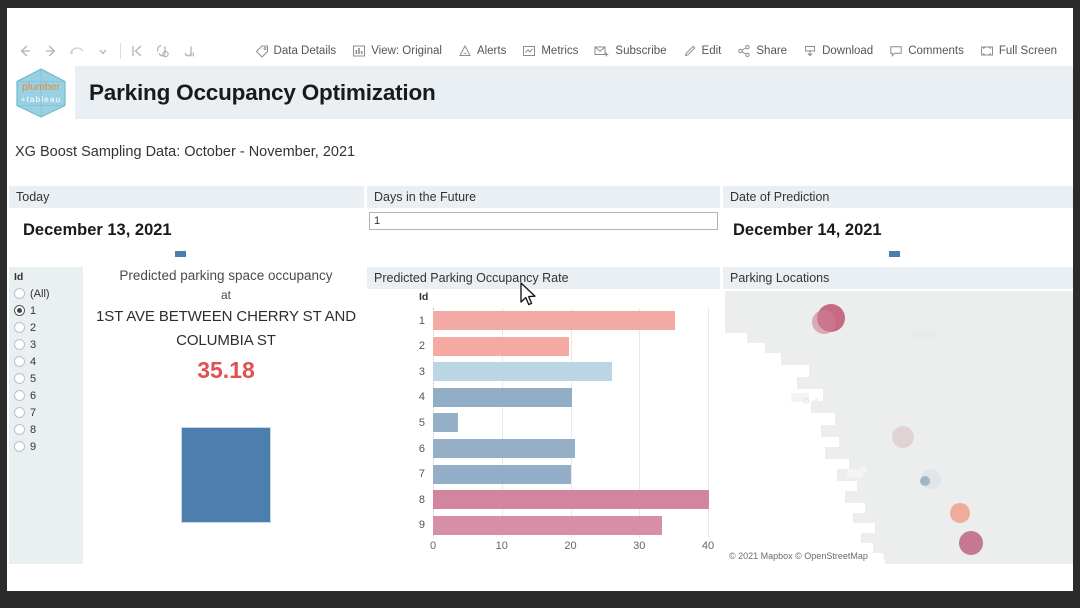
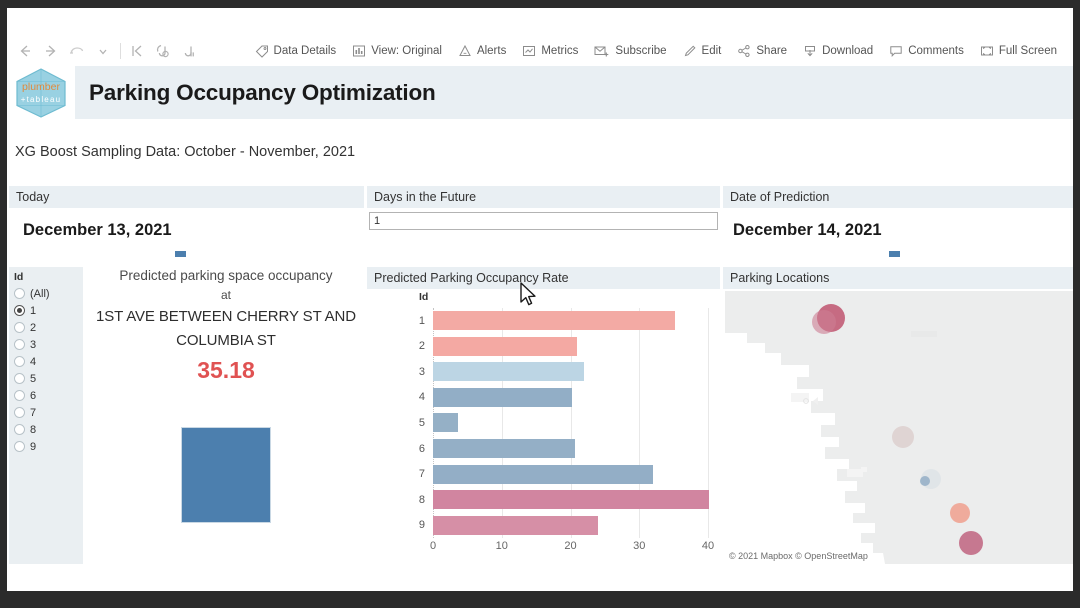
2: 20 -> 21
3: 26 -> 22
7: 20 -> 32
9: 33 -> 24
